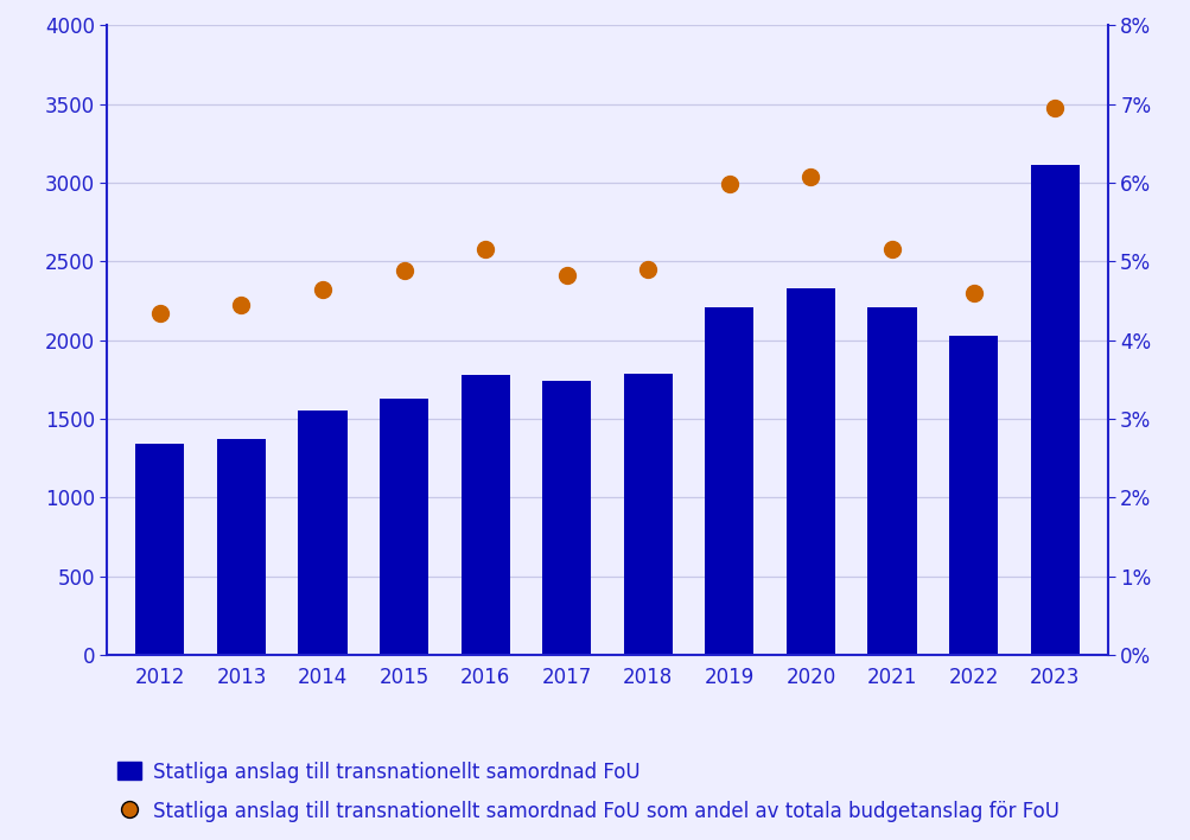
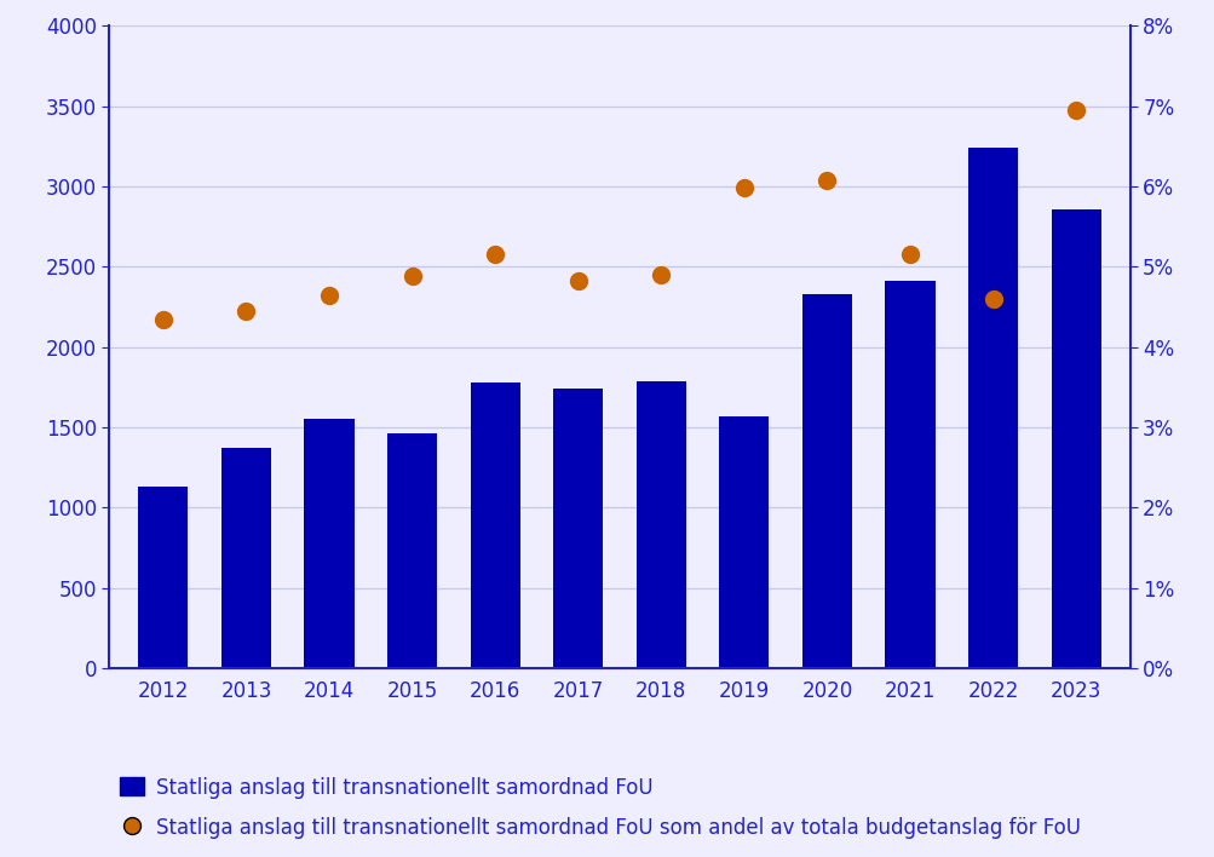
Statliga anslag till transnationellt samordnad FoU/2012: 1340 -> 1130
Statliga anslag till transnationellt samordnad FoU/2015: 1630 -> 1460
Statliga anslag till transnationellt samordnad FoU/2019: 2210 -> 1570
Statliga anslag till transnationellt samordnad FoU/2021: 2210 -> 2410
Statliga anslag till transnationellt samordnad FoU/2022: 2030 -> 3240
Statliga anslag till transnationellt samordnad FoU/2023: 3110 -> 2860
